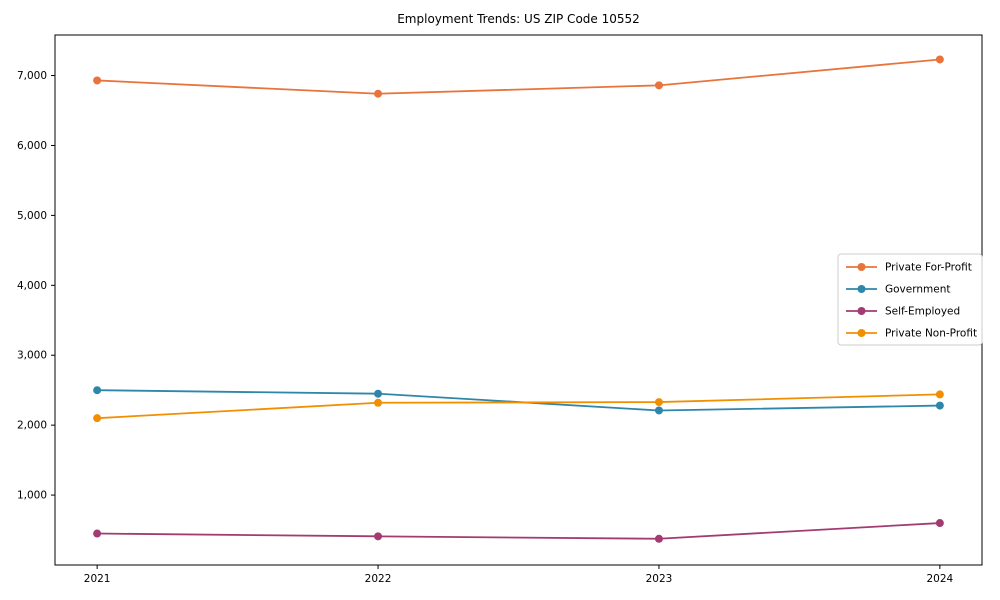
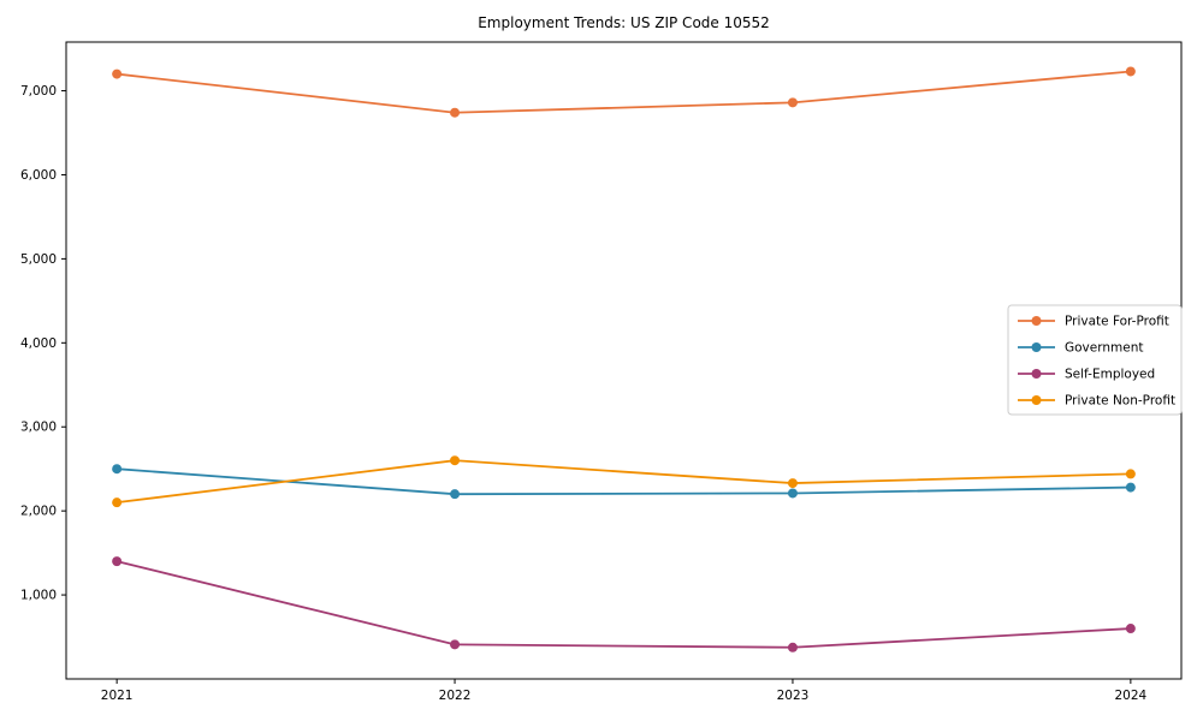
Private For-Profit/2021: 6900 -> 7200
Self-Employed/2021: 400 -> 1400
Government/2022: 2400 -> 2200
Private Non-Profit/2022: 2300 -> 2600
